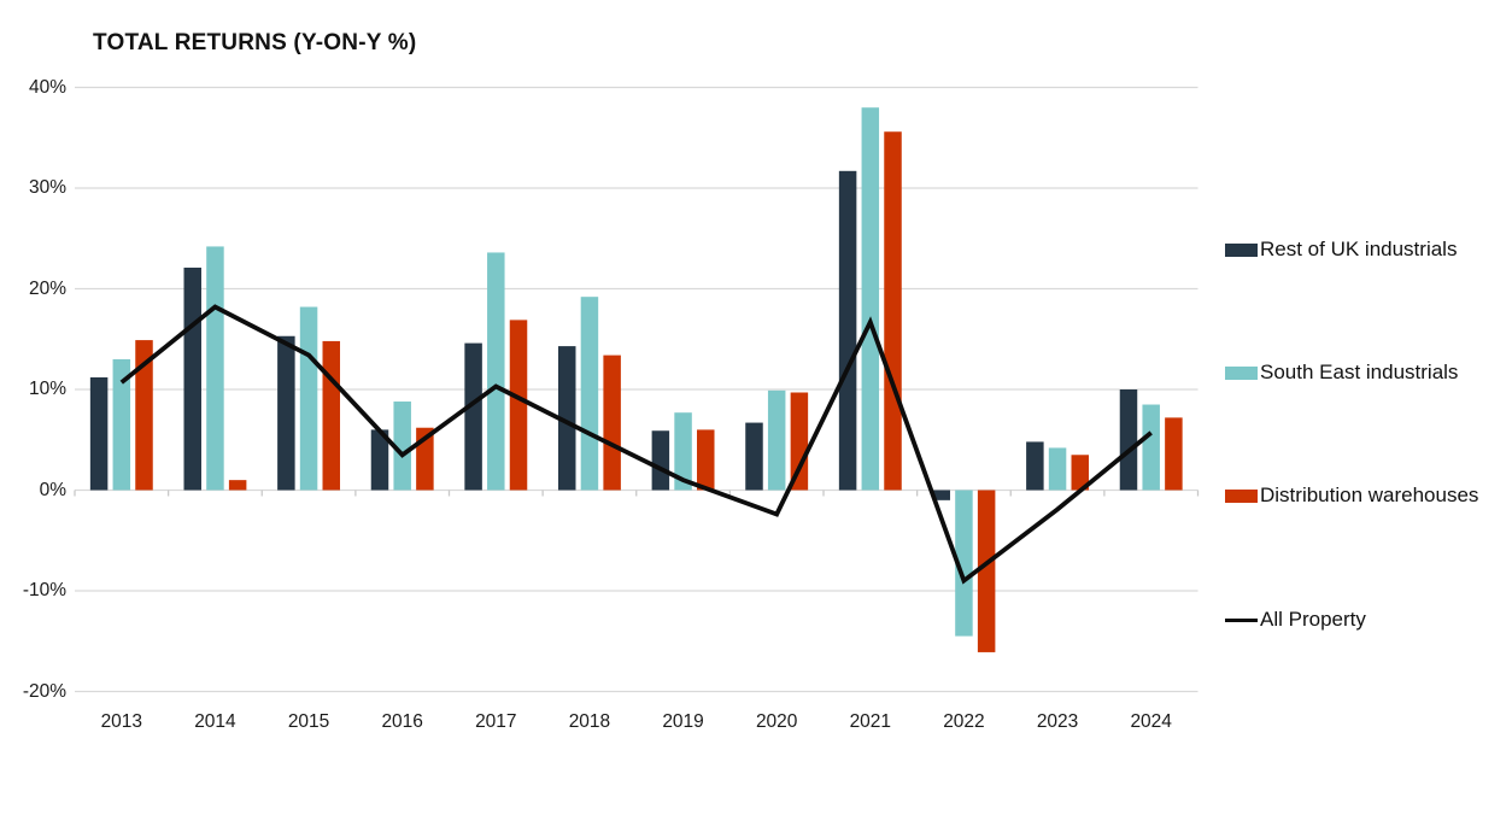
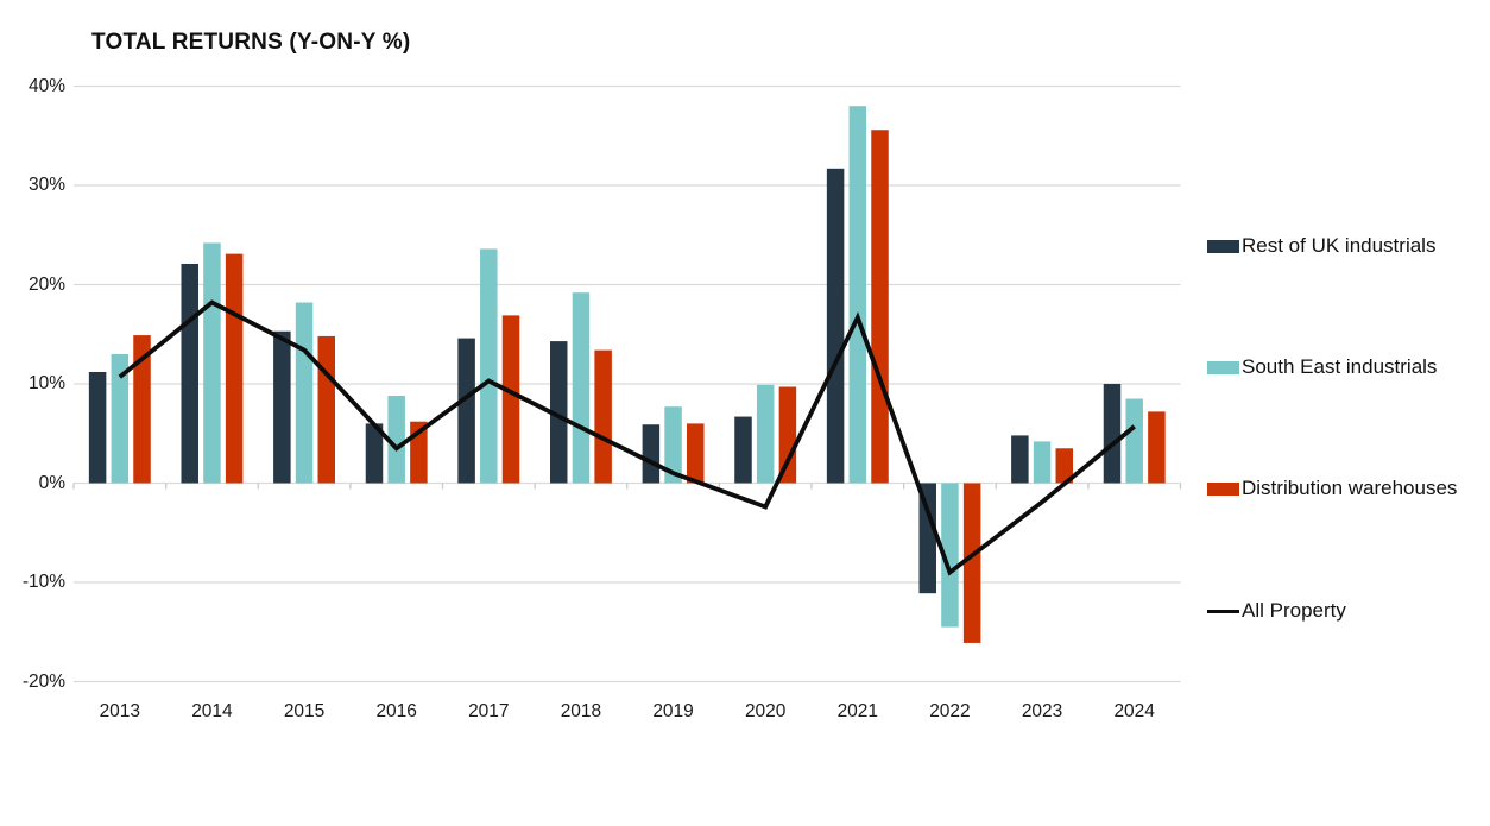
Distribution warehouses/2014: 1% -> 23%
Rest of UK industrials/2022: -1% -> -11%
